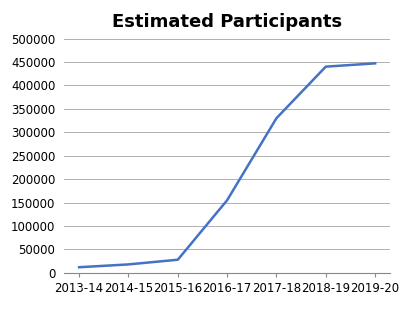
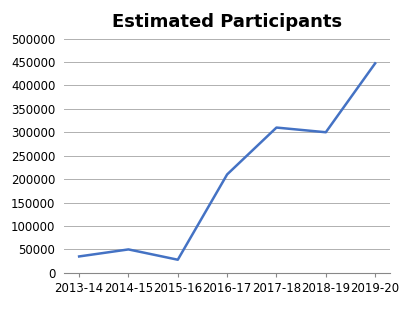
2013-14: 12000 -> 35000
2014-15: 18000 -> 50000
2016-17: 155000 -> 210000
2017-18: 330000 -> 310000
2018-19: 440000 -> 300000
